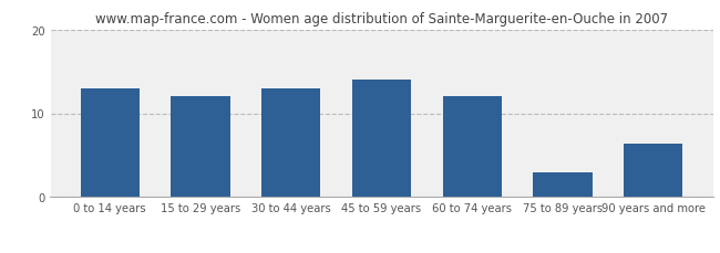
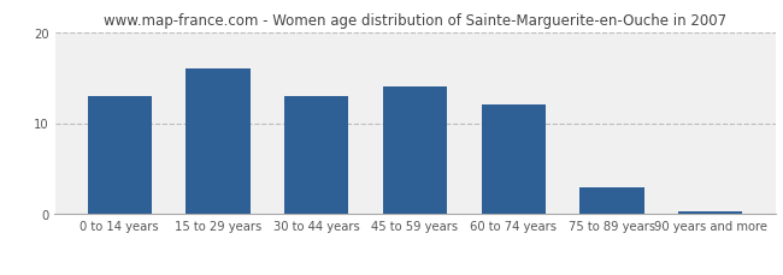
15 to 29 years: 12.0 -> 16.0
90 years and more: 6.4 -> 0.3
